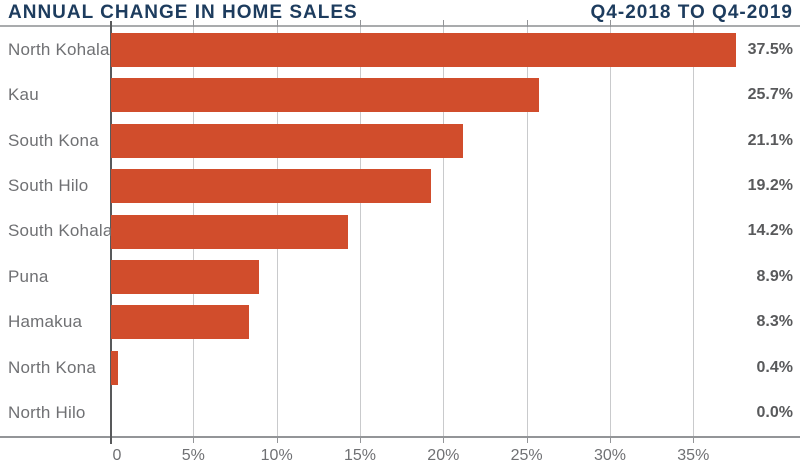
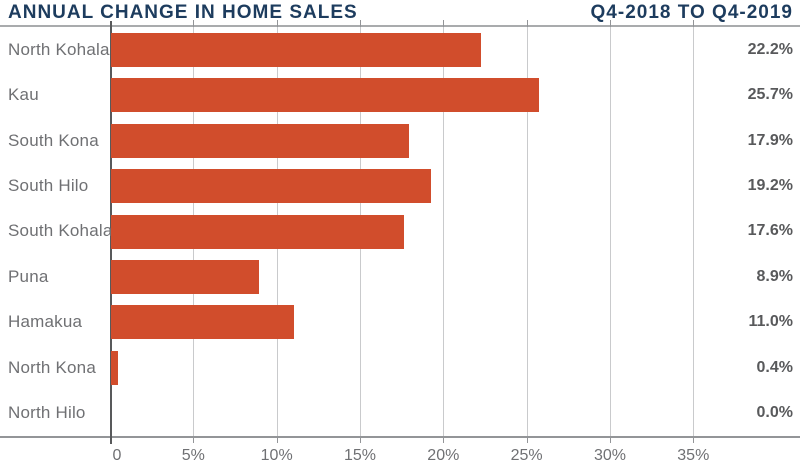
North Kohala: 37.5% -> 22.2%
South Kona: 21.1% -> 17.9%
South Kohala: 14.2% -> 17.6%
Hamakua: 8.3% -> 11.0%
